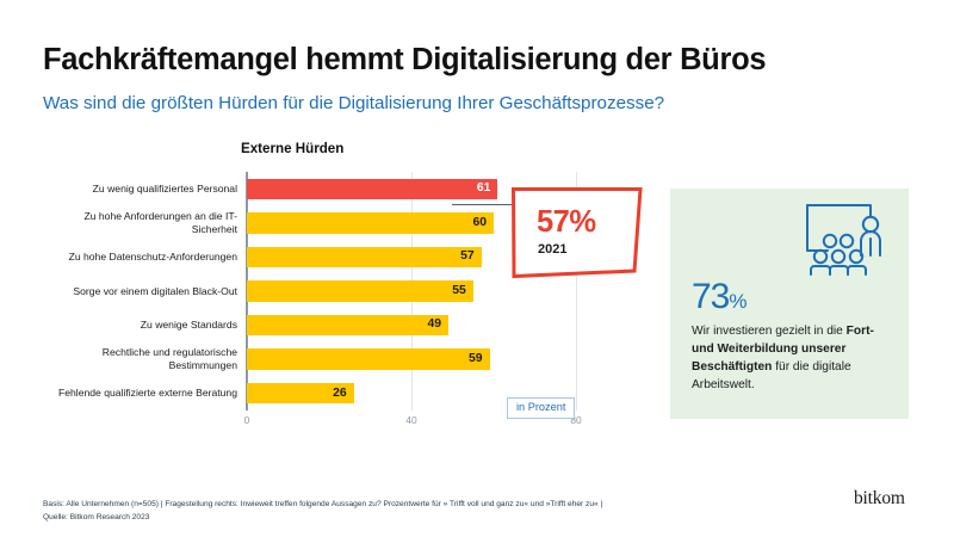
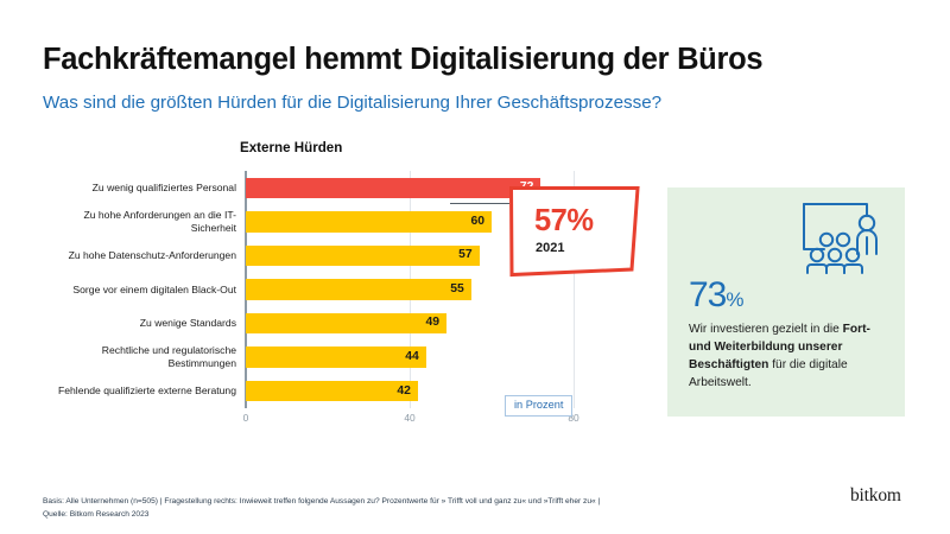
Zu wenig qualifiziertes Personal: 61 -> 72
Rechtliche und regulatorische Bestimmungen: 59 -> 44
Fehlende qualifizierte externe Beratung: 26 -> 42
